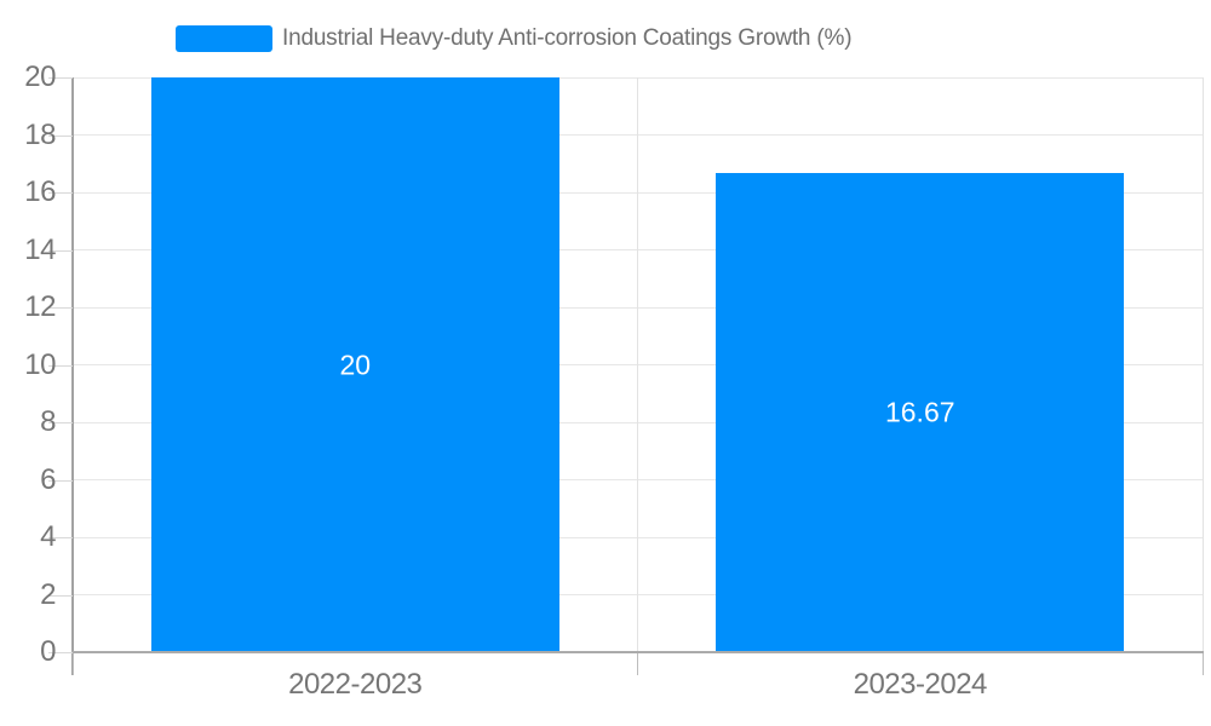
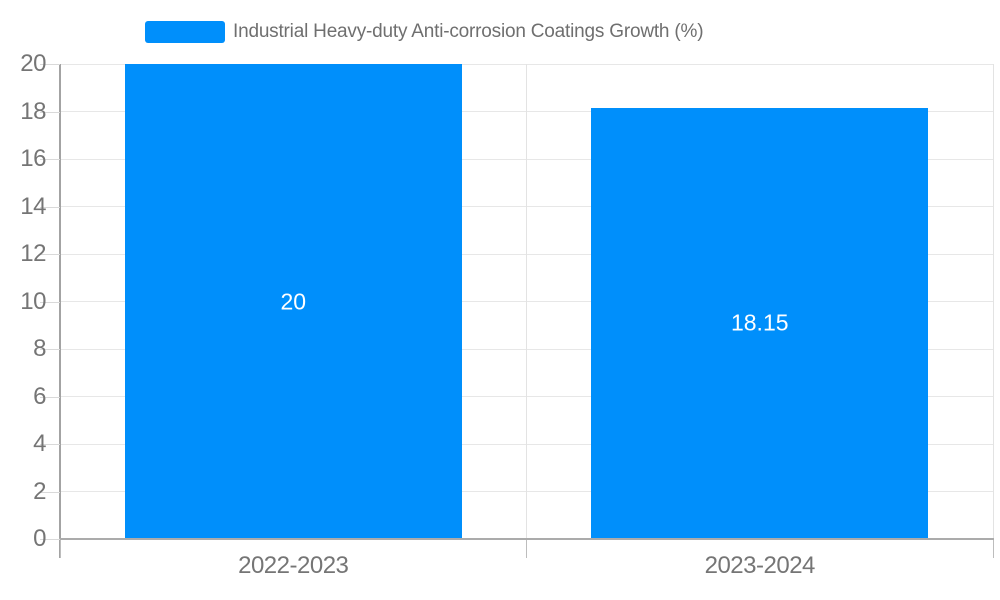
2023-2024: 16.67 -> 18.15
